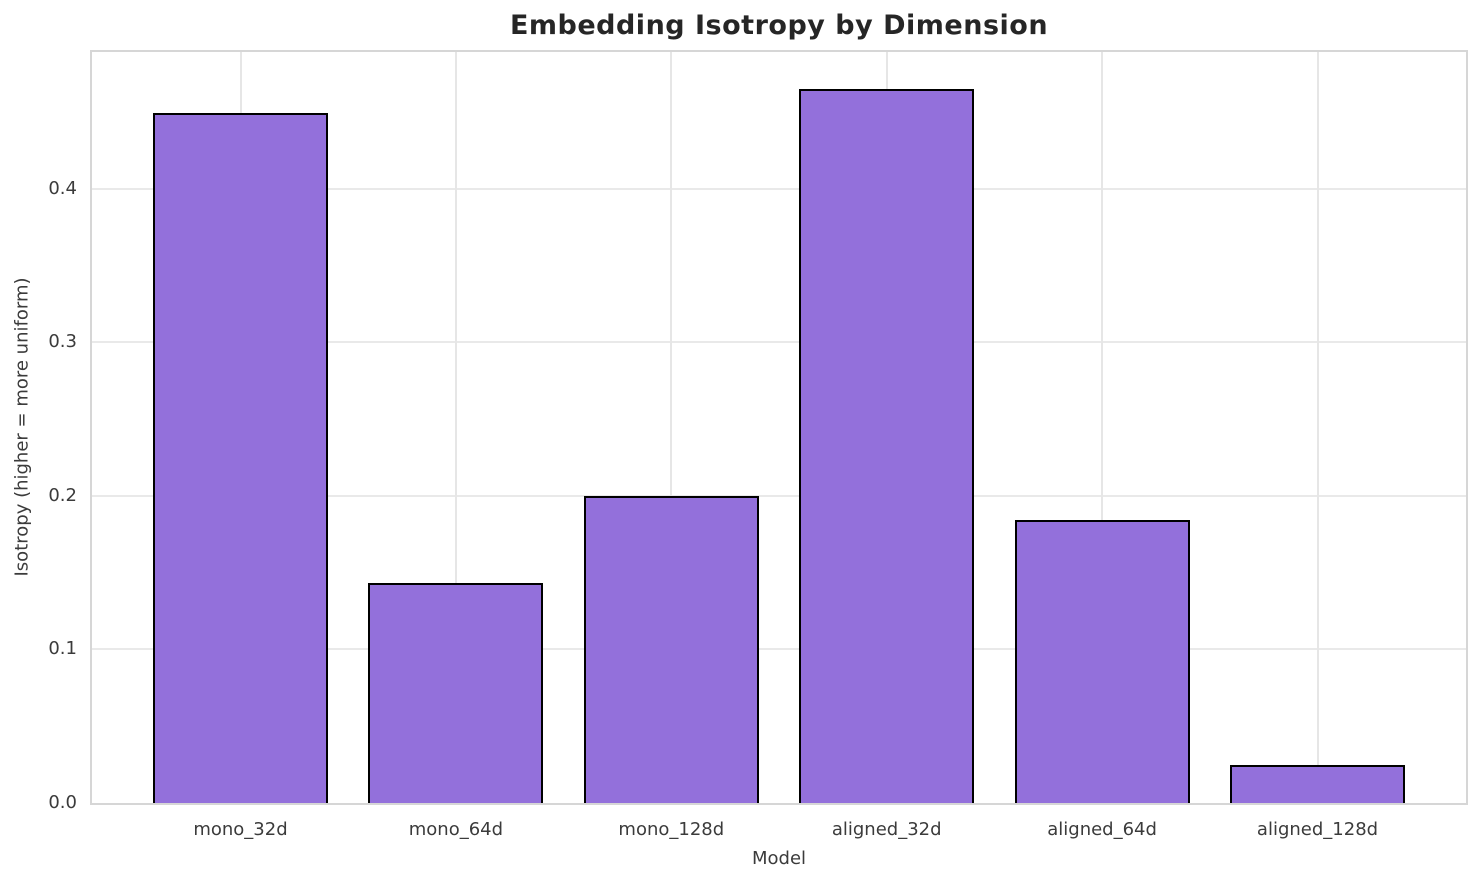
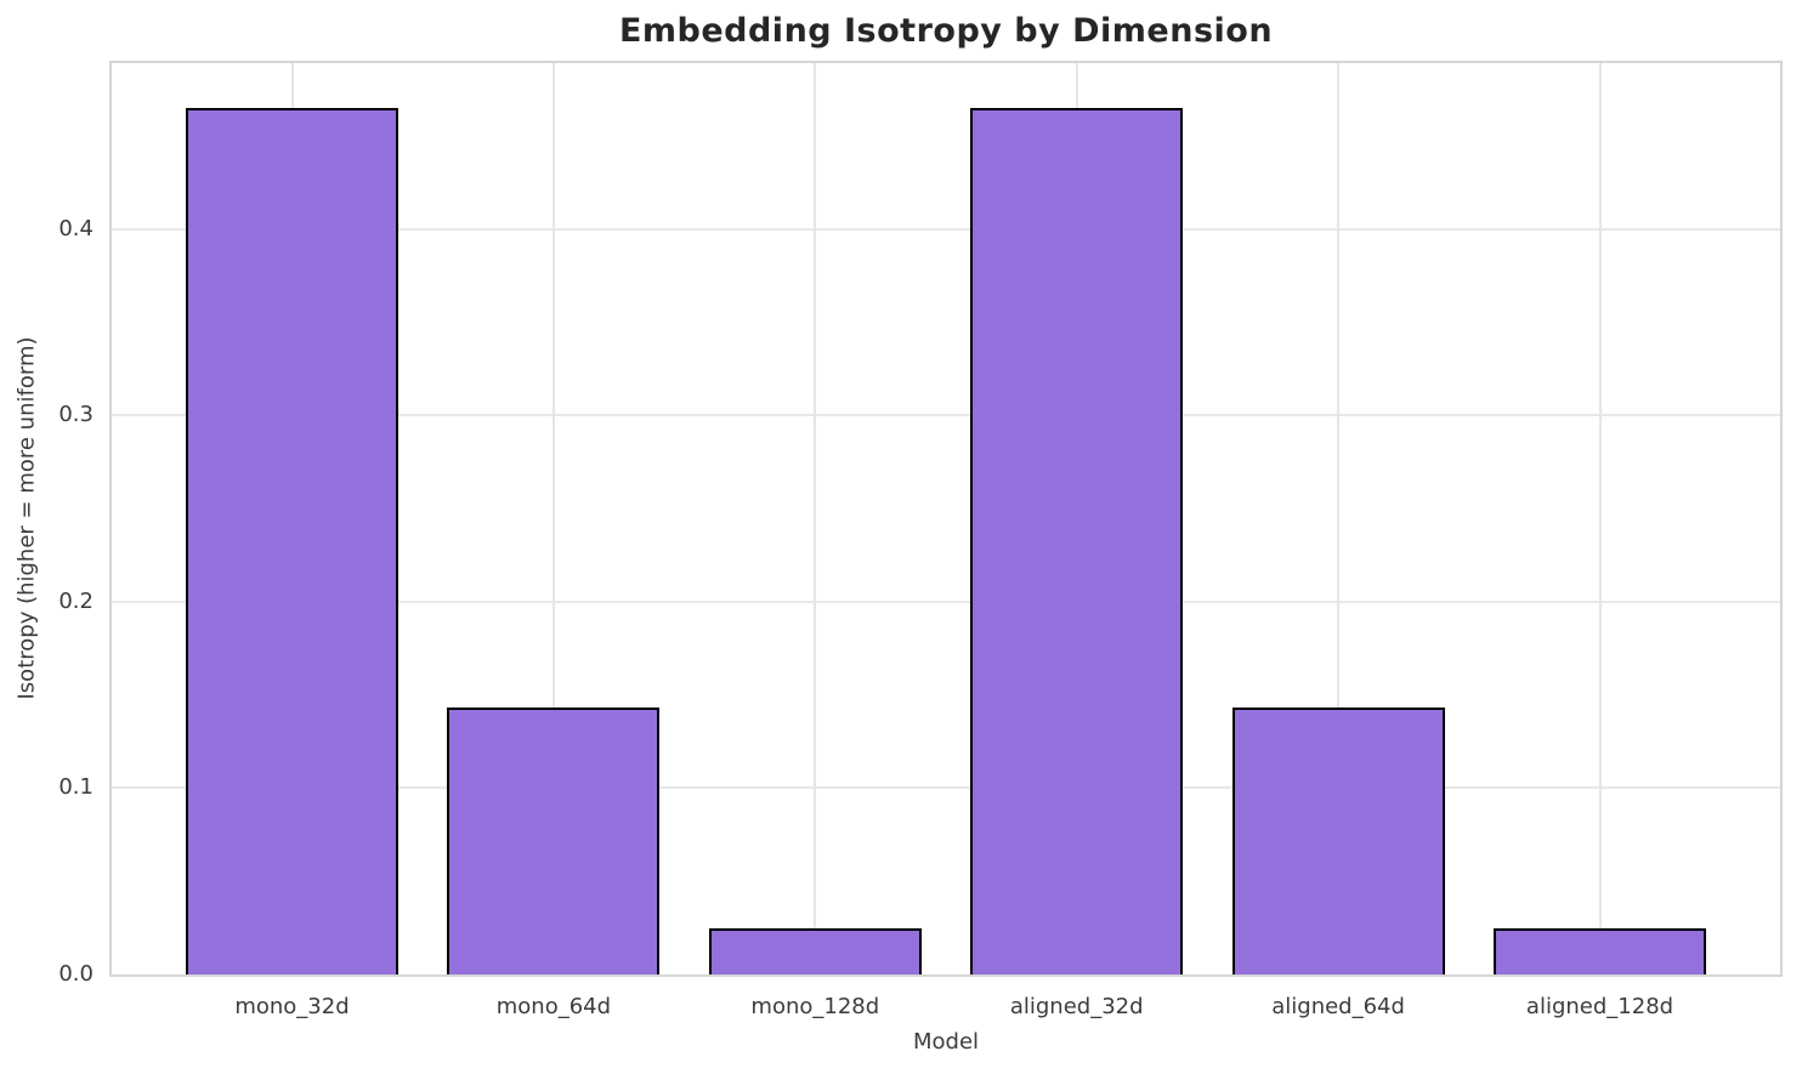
mono_32d: 0.449 -> 0.465
mono_128d: 0.200 -> 0.025
aligned_64d: 0.184 -> 0.143
